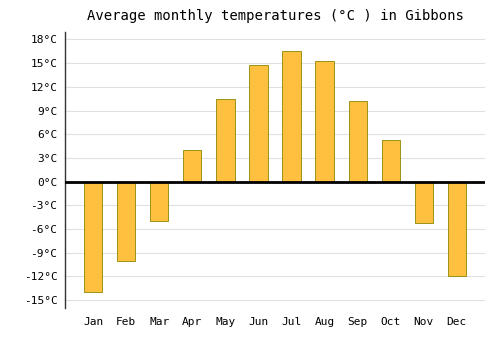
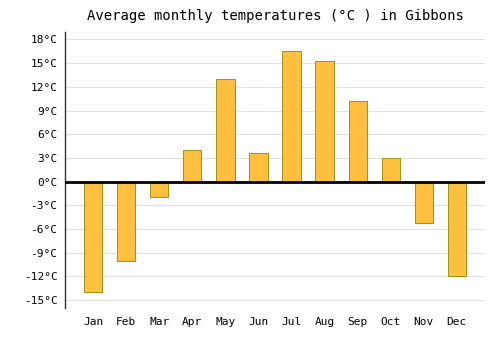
Mar: -5.0°C -> -2.0°C
May: 10.5°C -> 13.0°C
Jun: 14.8°C -> 3.6°C
Oct: 5.3°C -> 3.0°C
